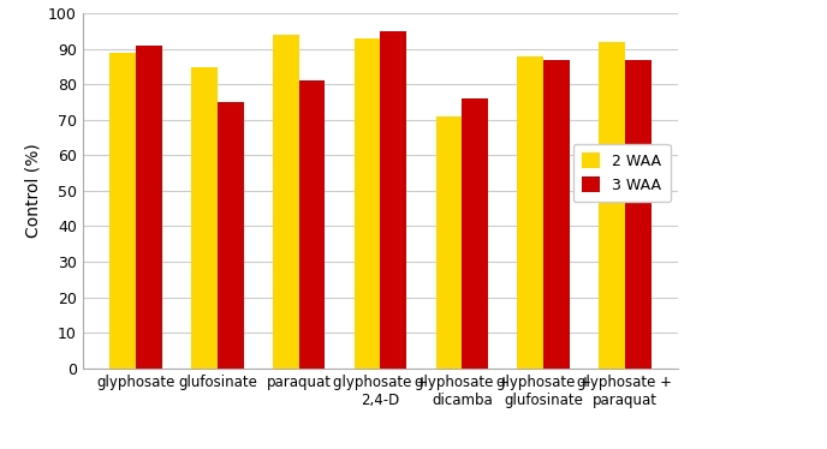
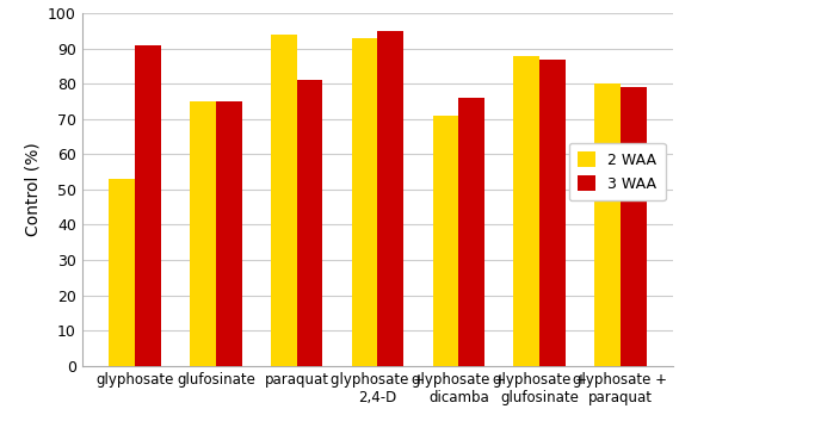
2 WAA/glyphosate: 89 -> 53
2 WAA/glufosinate: 85 -> 75
2 WAA/glyphosate + paraquat: 92 -> 80
3 WAA/glyphosate + paraquat: 87 -> 79
